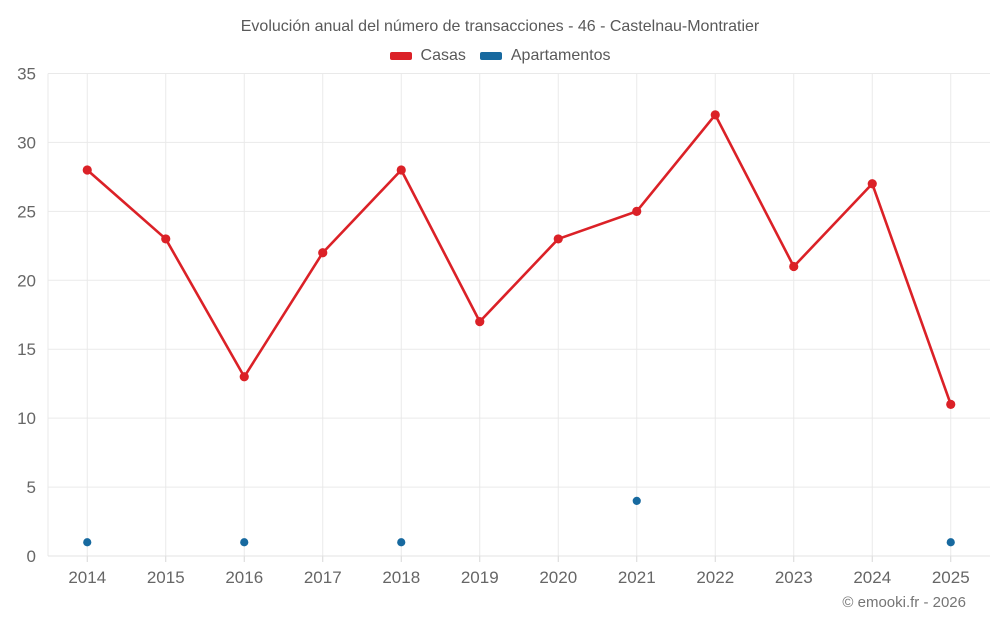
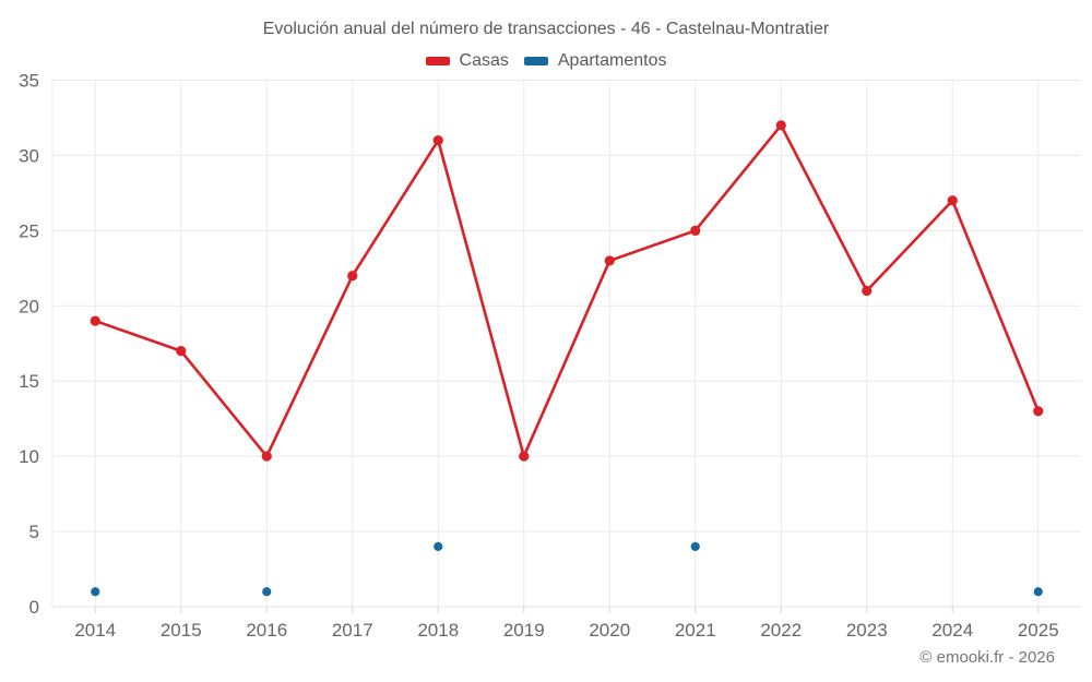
Casas/2014: 28 -> 19
Casas/2015: 23 -> 17
Casas/2016: 13 -> 10
Casas/2018: 28 -> 31
Apartamentos/2018: 1 -> 4
Casas/2019: 17 -> 10
Casas/2025: 11 -> 13
